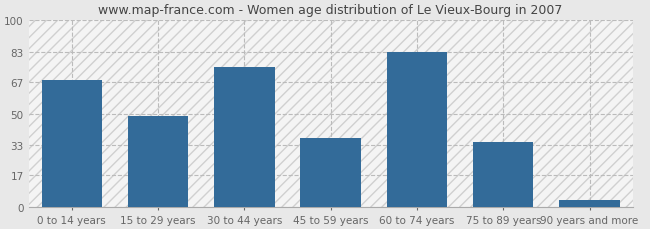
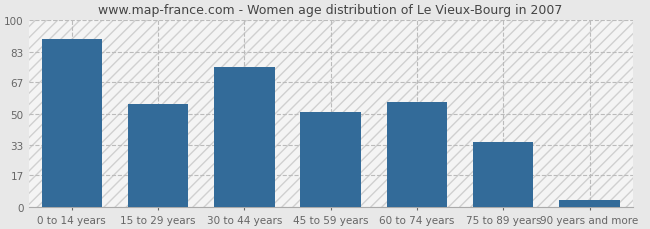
0 to 14 years: 68 -> 90
15 to 29 years: 49 -> 55
45 to 59 years: 37 -> 51
60 to 74 years: 83 -> 56
